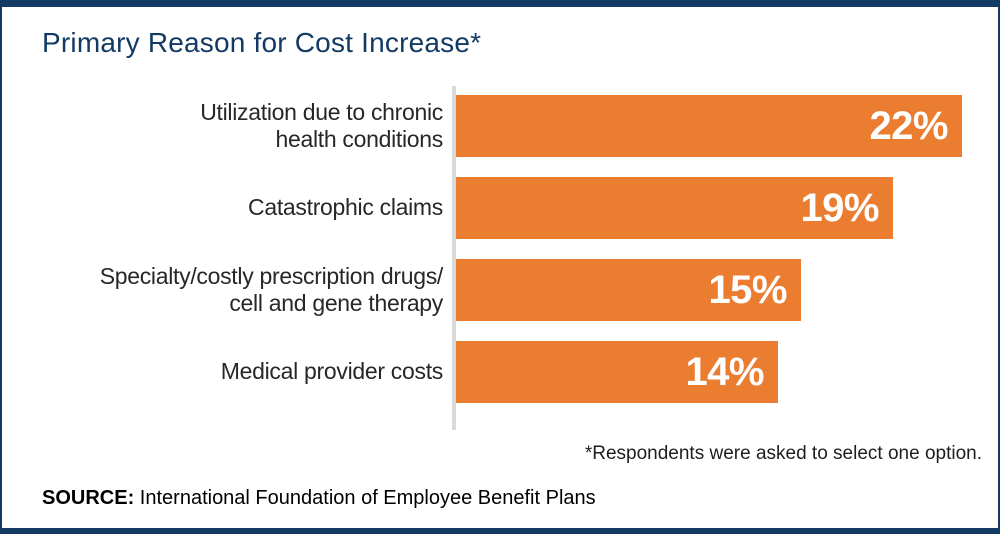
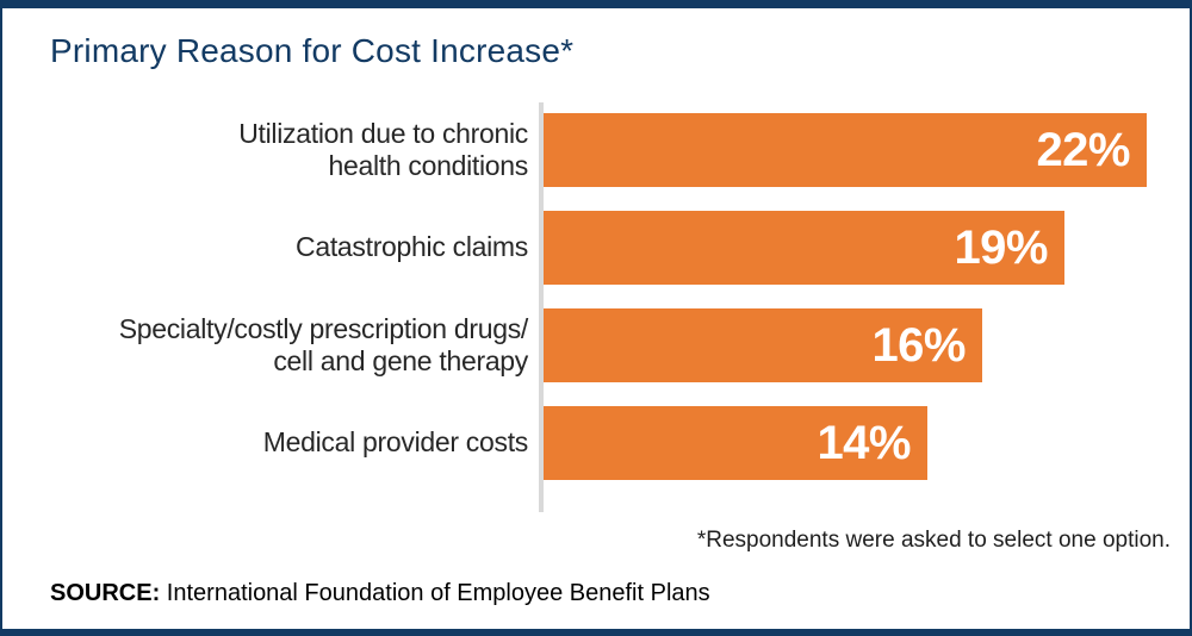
Specialty/costly prescription drugs/ cell and gene therapy: 15% -> 16%
